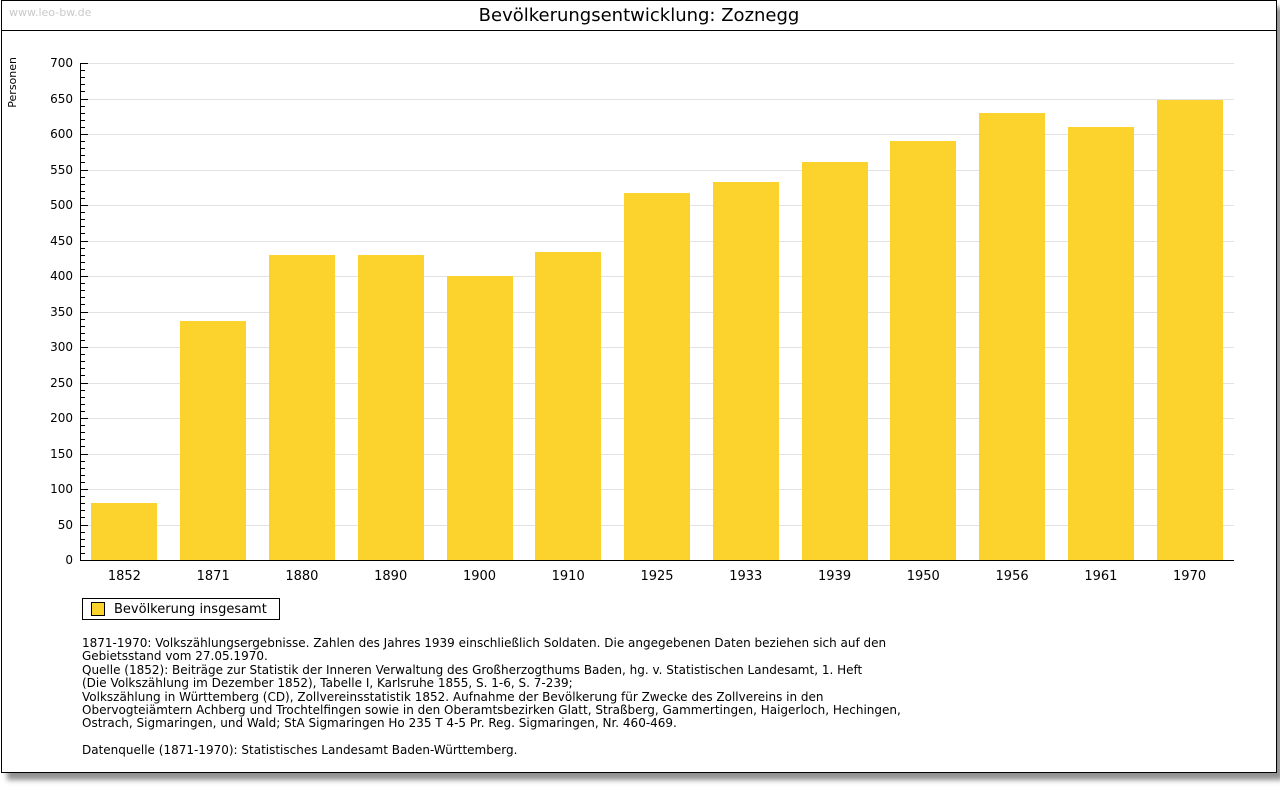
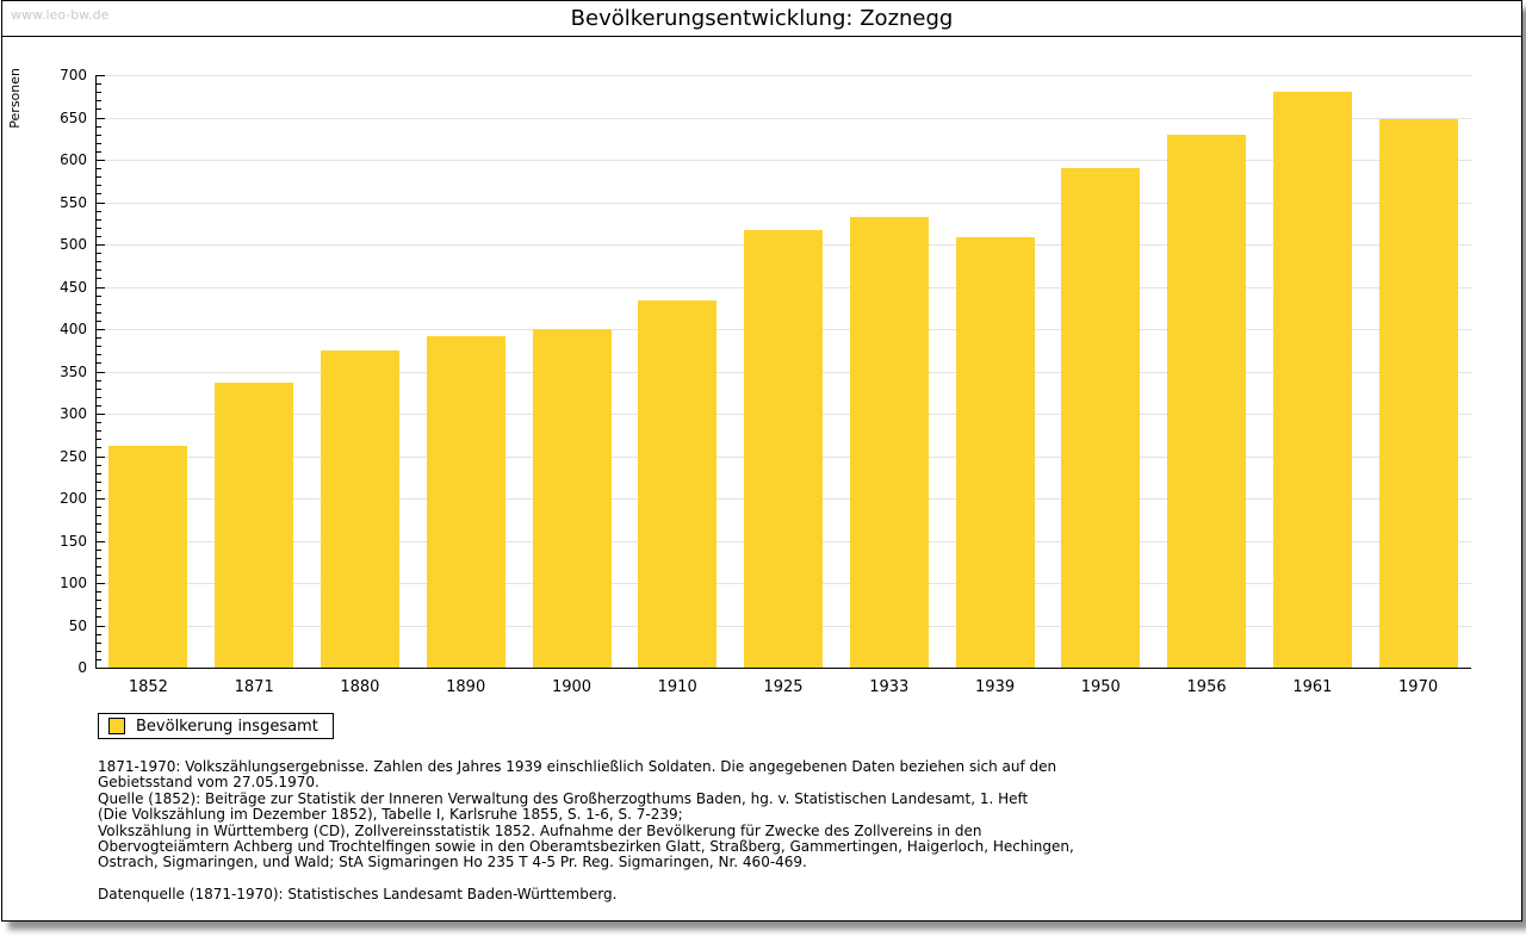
1852: 80 -> 260
1880: 430 -> 380
1890: 430 -> 390
1939: 560 -> 510
1961: 610 -> 680
